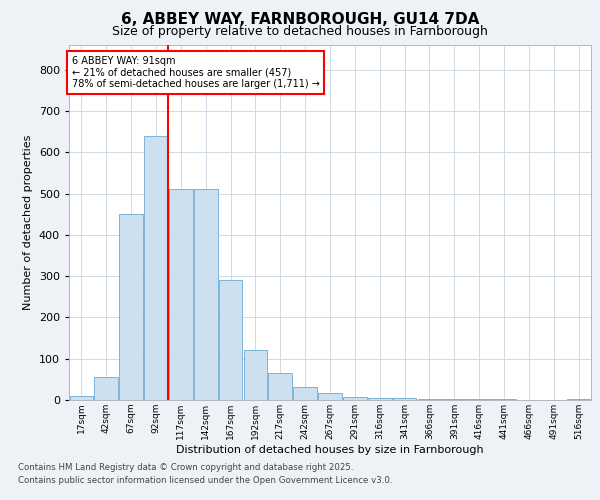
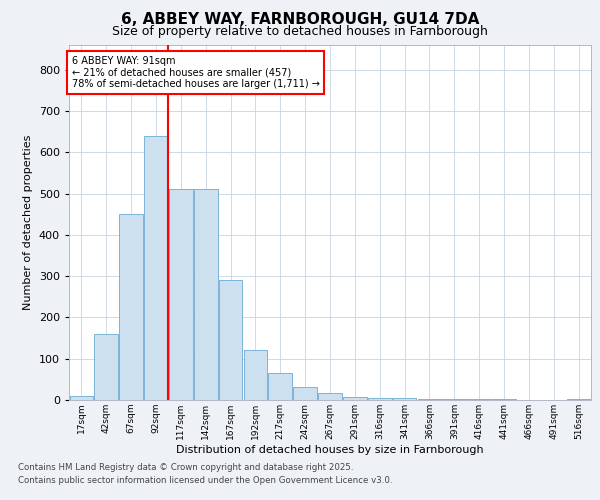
42sqm: 55 -> 160
